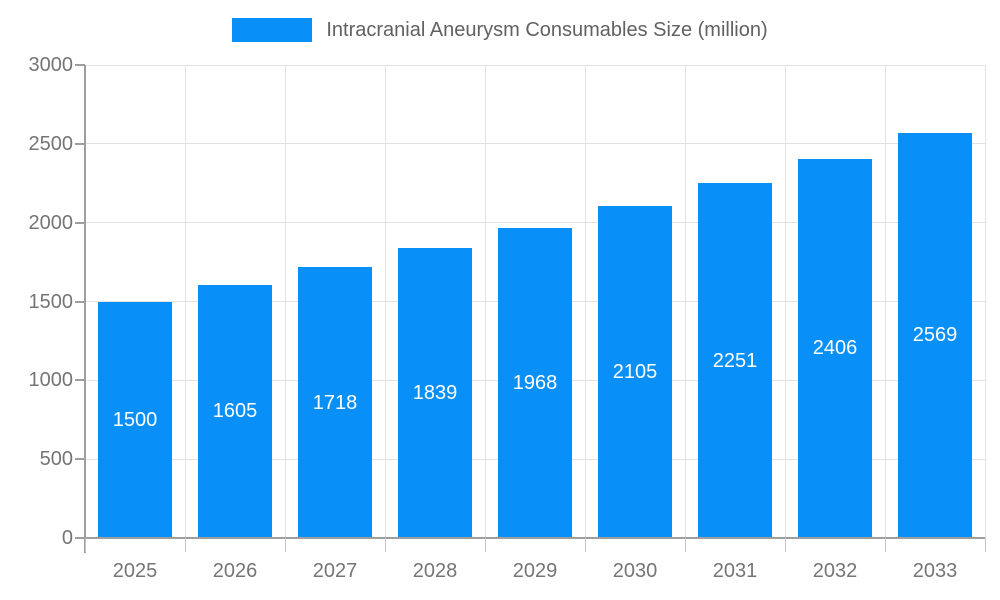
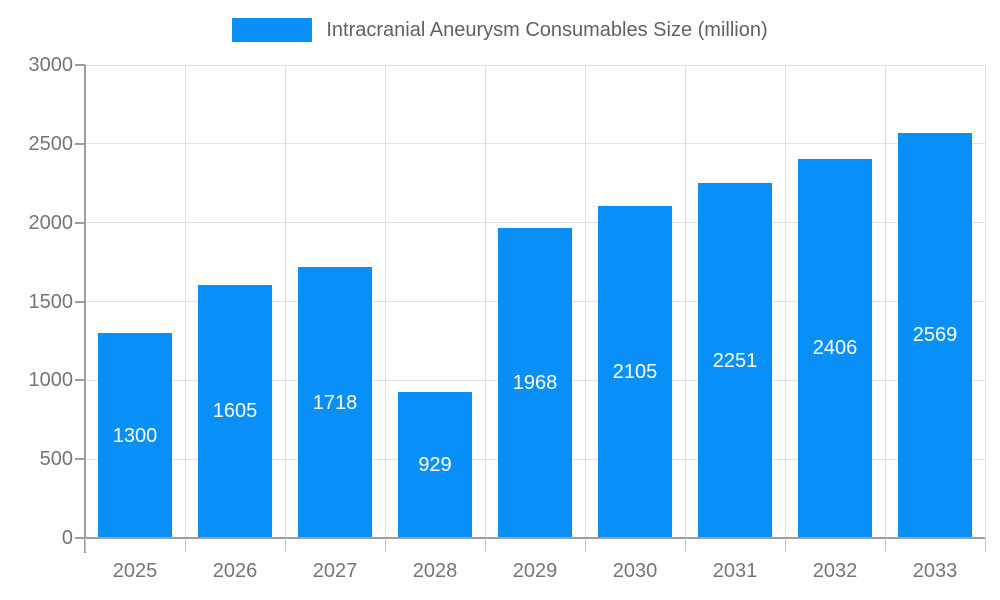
2025: 1500 -> 1300
2028: 1839 -> 929
